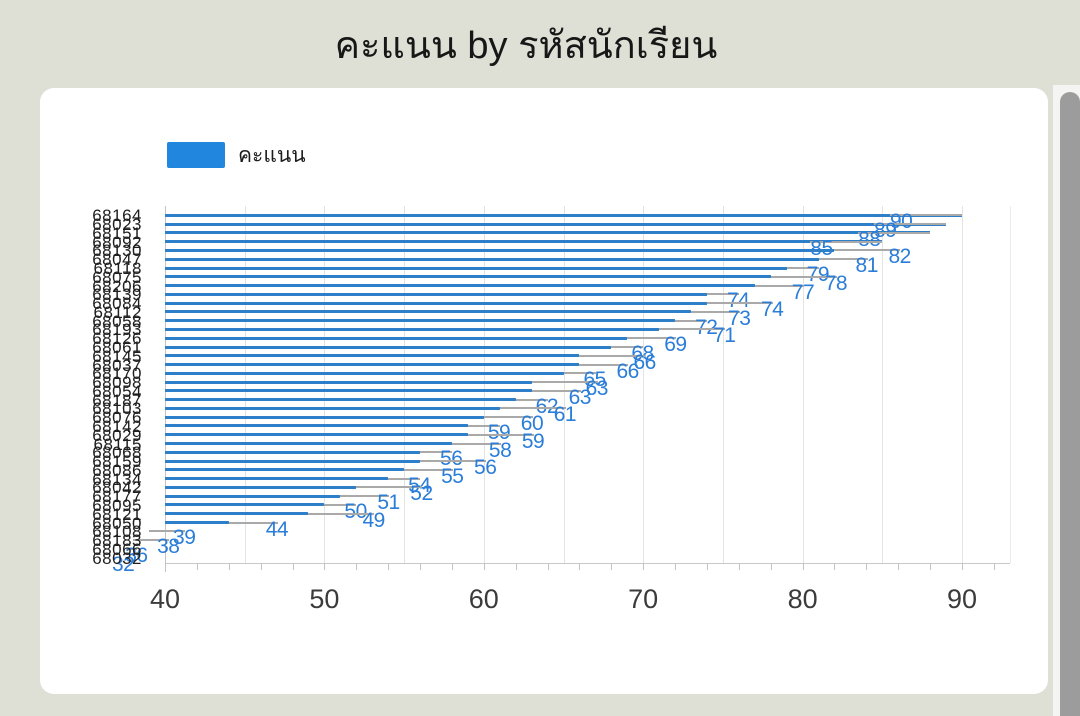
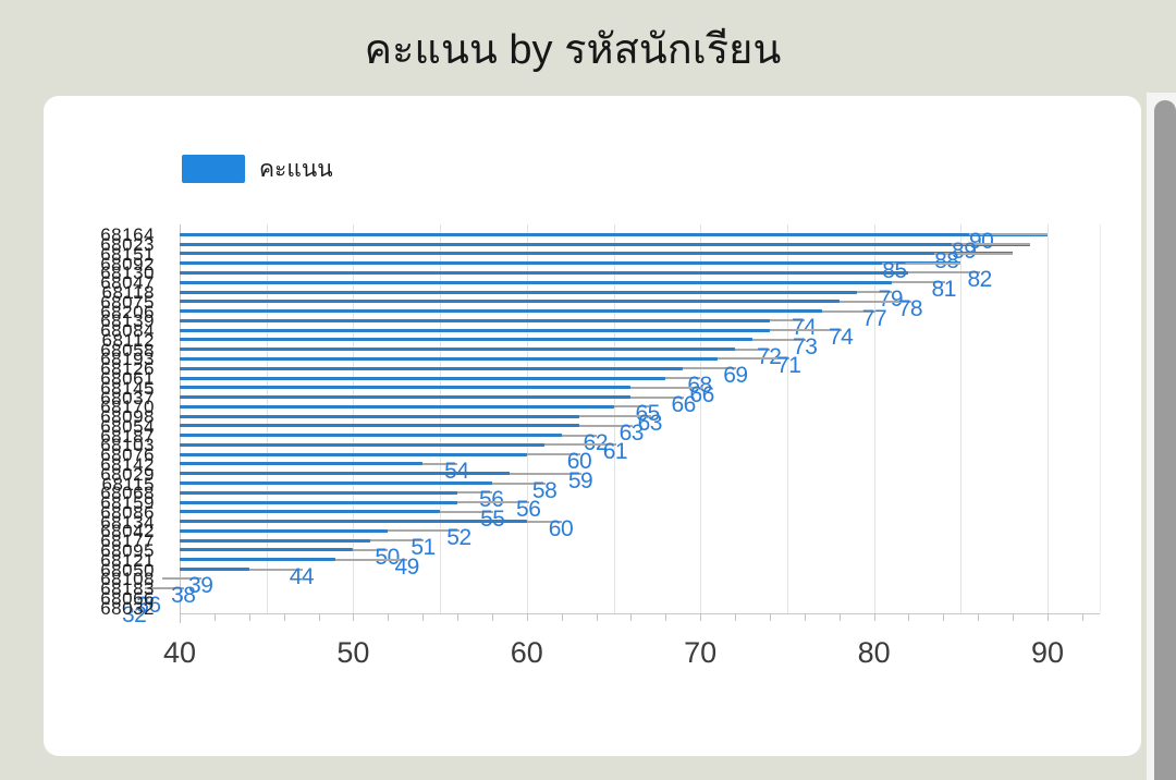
68142: 59 -> 54
68134: 54 -> 60
